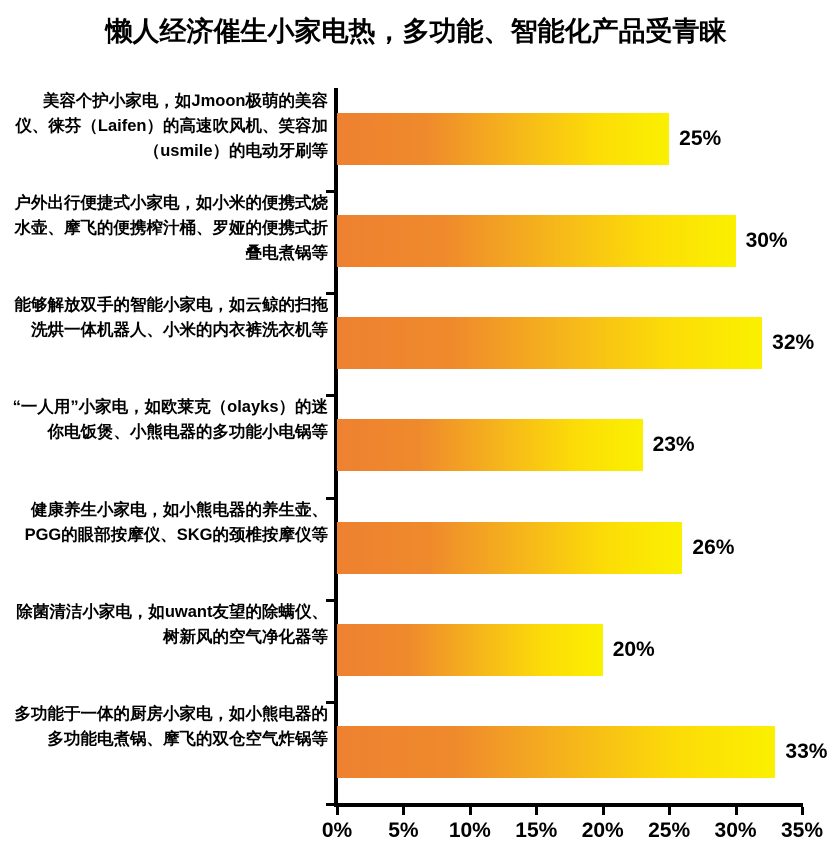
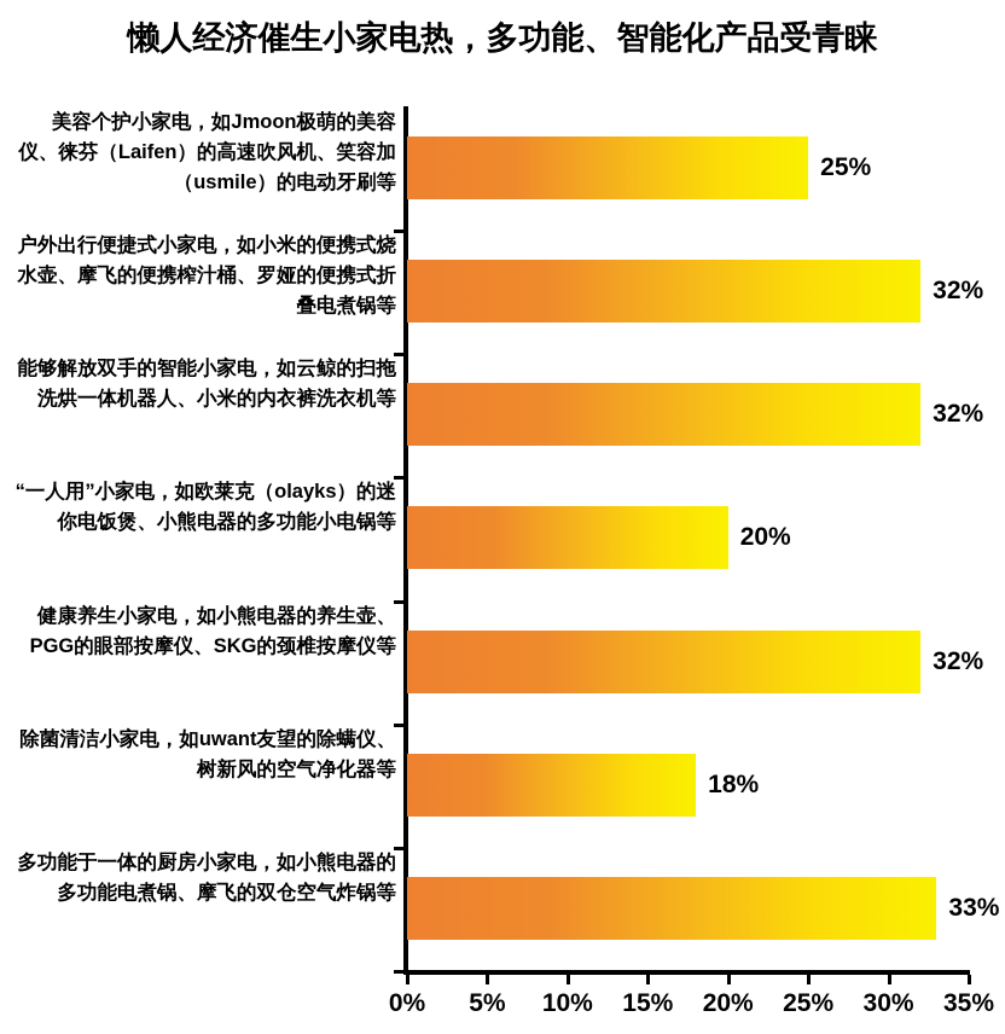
户外出行便捷式小家电，如小米的便携式烧水壶、摩飞的便携榨汁桶、罗娅的便携式折叠电煮锅等: 30% -> 32%
“一人用”小家电，如欧莱克（olayks）的迷你电饭煲、小熊电器的多功能小电锅等: 23% -> 20%
健康养生小家电，如小熊电器的养生壶、PGG的眼部按摩仪、SKG的颈椎按摩仪等: 26% -> 32%
除菌清洁小家电，如uwant友望的除螨仪、树新风的空气净化器等: 20% -> 18%
